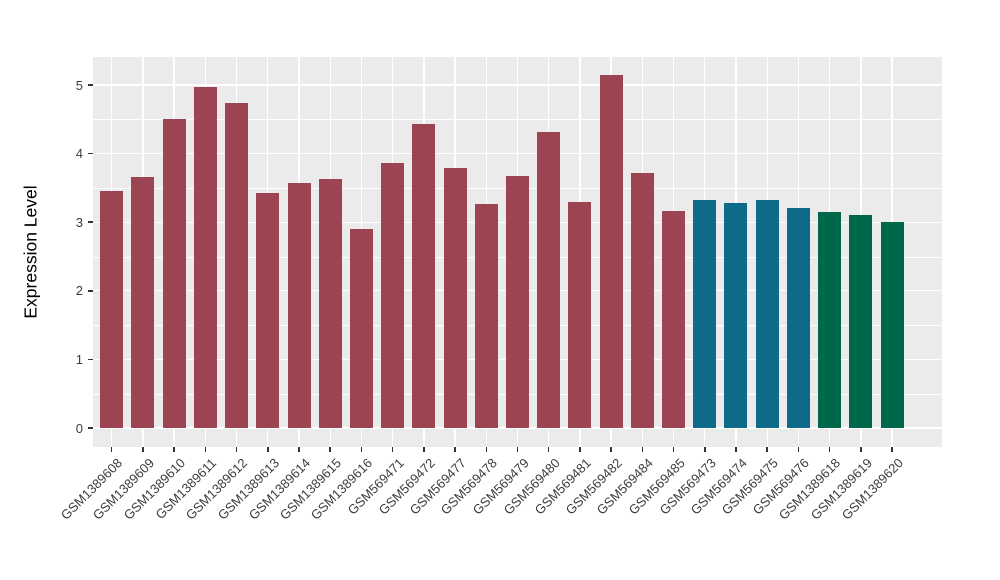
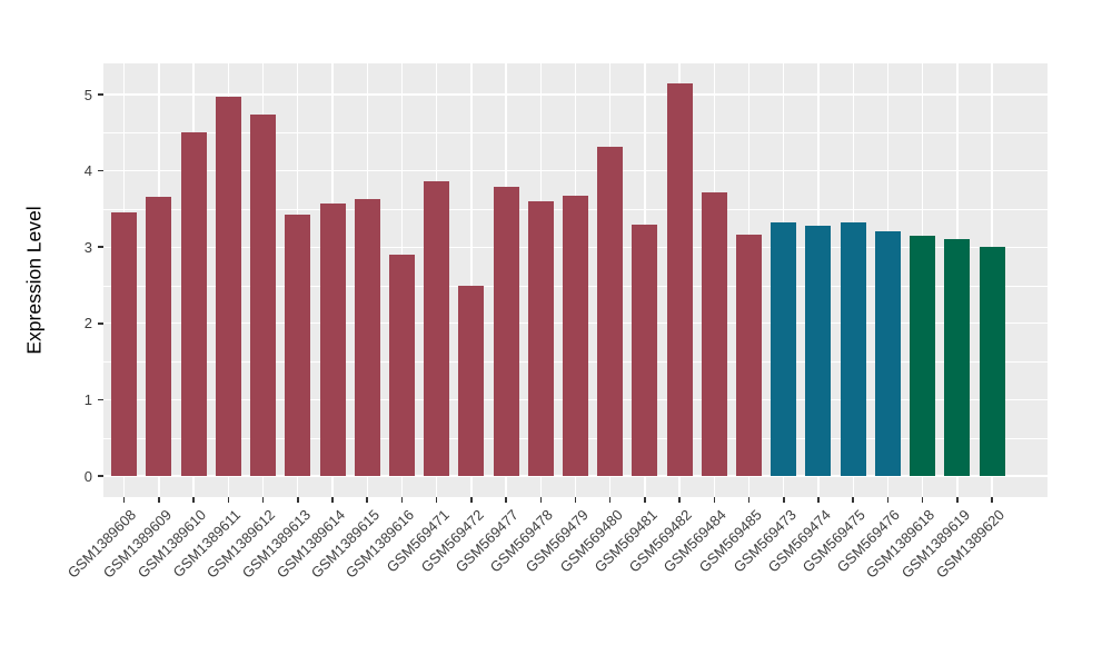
GSM569472: 4.4 -> 2.5
GSM569478: 3.3 -> 3.6
